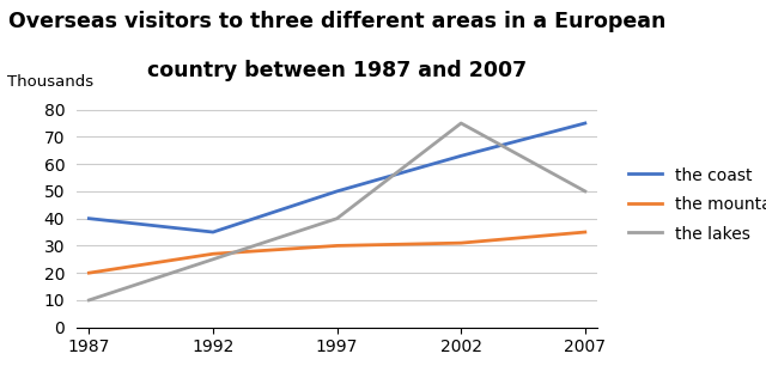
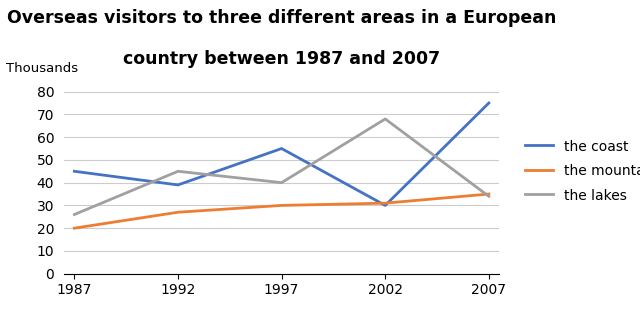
the coast/1987: 40 -> 45
the lakes/1987: 10 -> 26
the coast/1992: 35 -> 39
the lakes/1992: 25 -> 45
the coast/1997: 50 -> 55
the coast/2002: 63 -> 30
the lakes/2002: 75 -> 68
the lakes/2007: 50 -> 34
